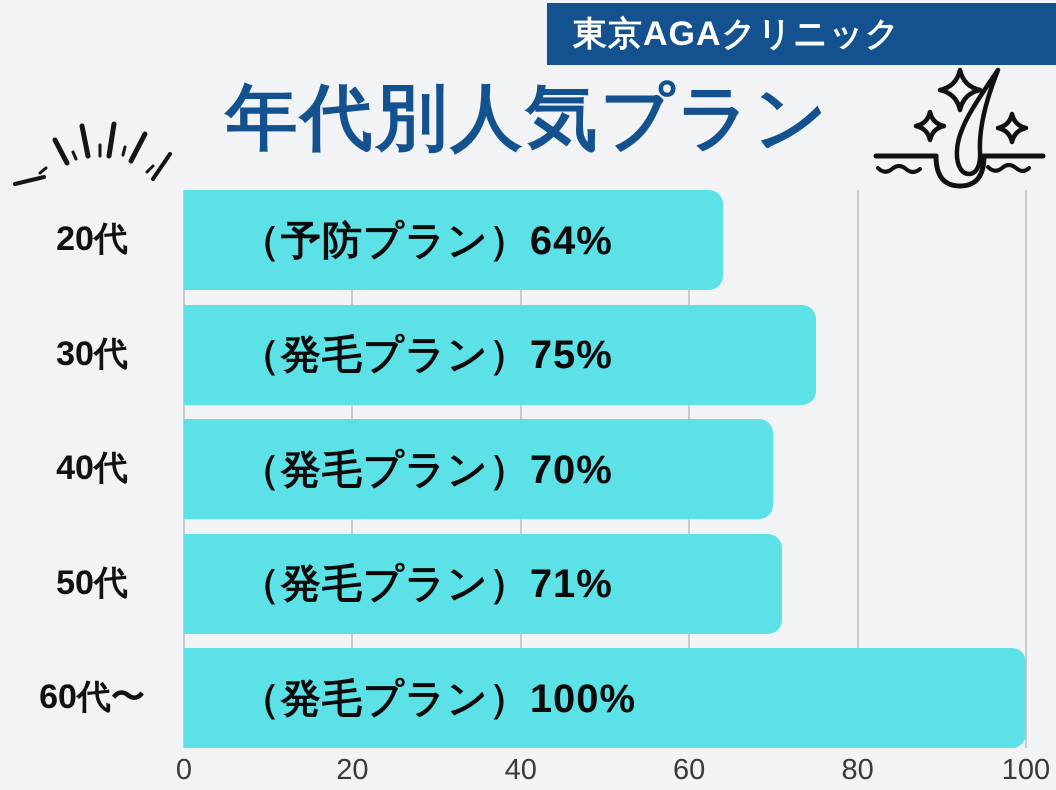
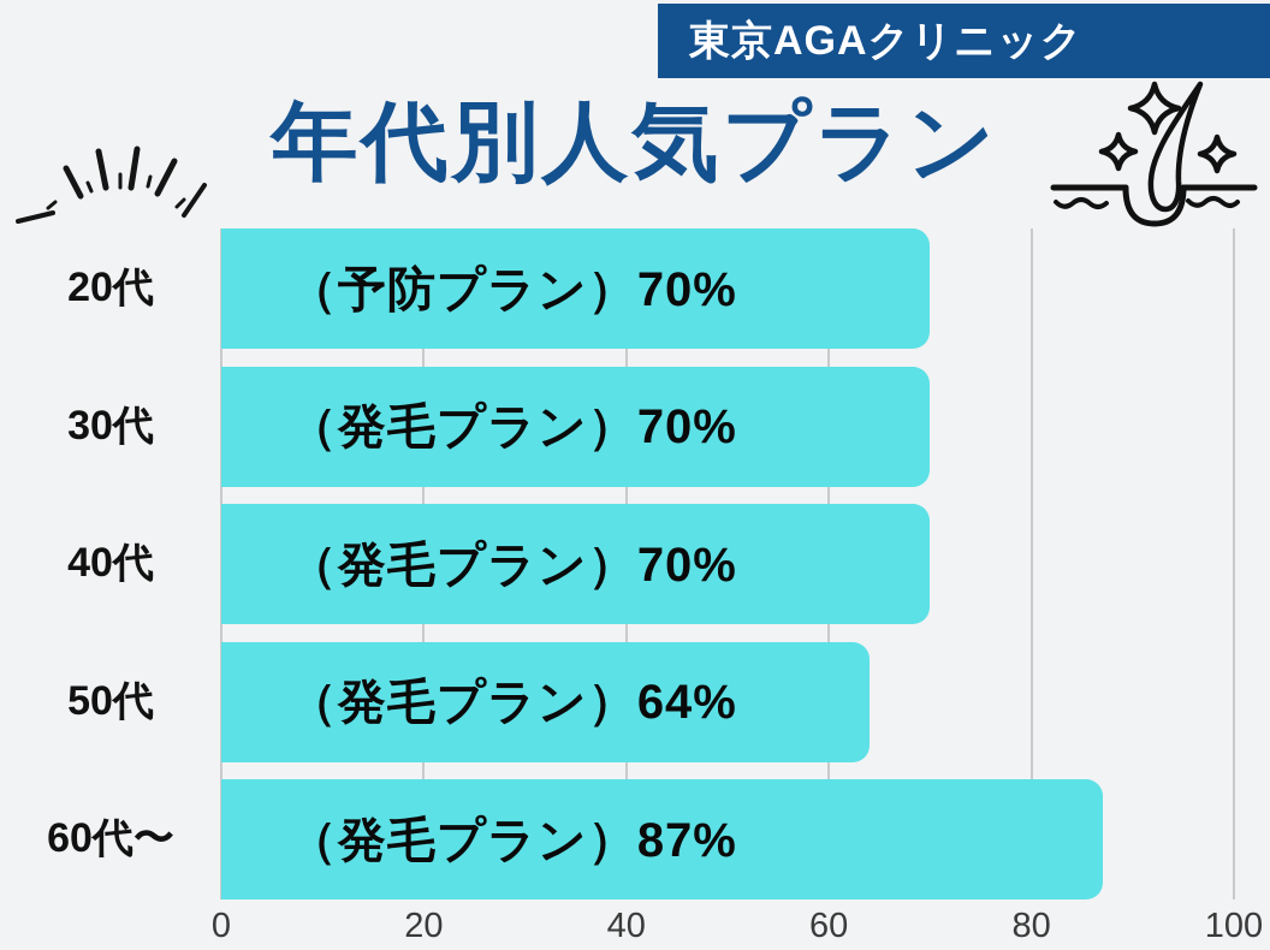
20代: 64 -> 70
30代: 75 -> 70
50代: 71 -> 64
60代〜: 100 -> 87
